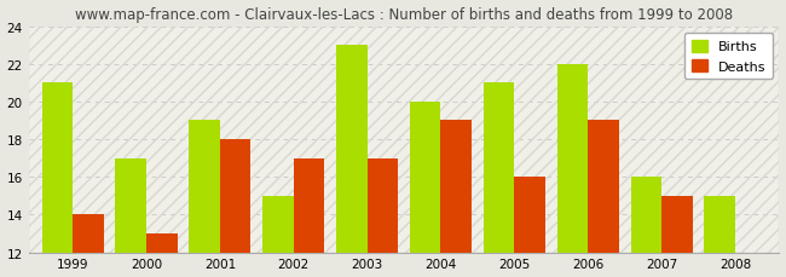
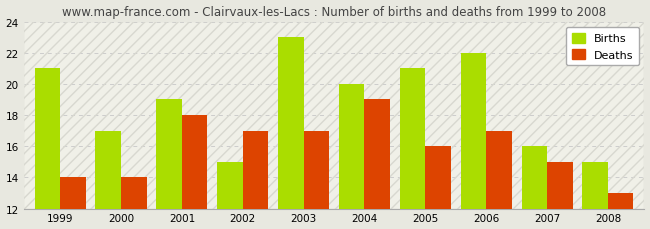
Deaths/2000: 13 -> 14
Deaths/2006: 19 -> 17
Deaths/2008: 12 -> 13
